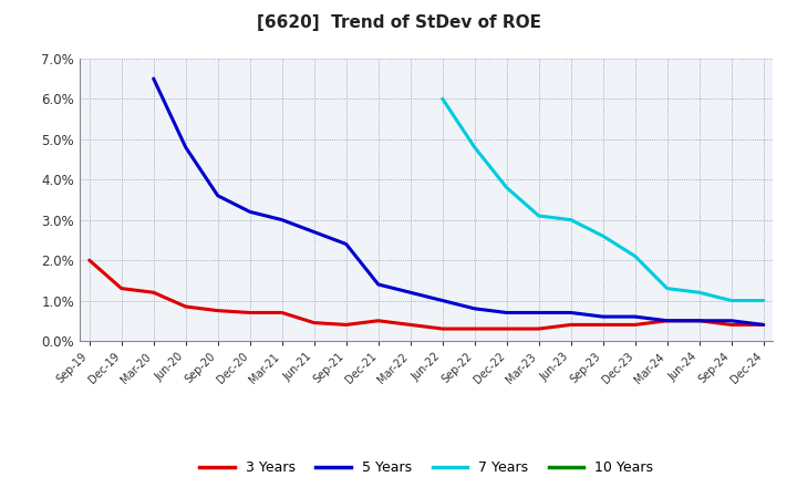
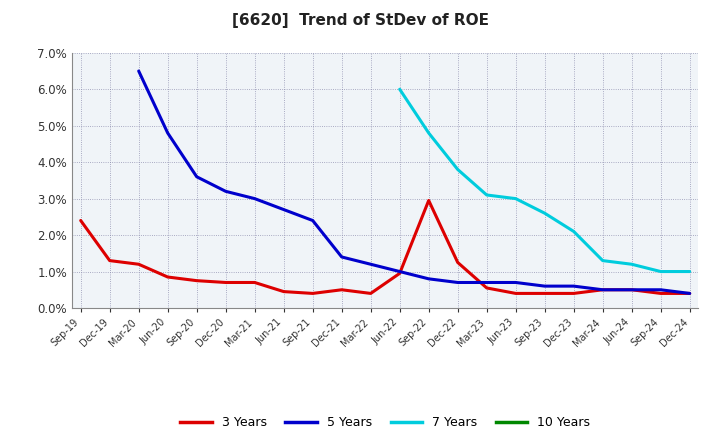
3 Years/Sep-19: 2.00% -> 2.40%
3 Years/Jun-22: 0.30% -> 0.95%
3 Years/Sep-22: 0.30% -> 2.95%
3 Years/Dec-22: 0.30% -> 1.25%
3 Years/Mar-23: 0.30% -> 0.55%
